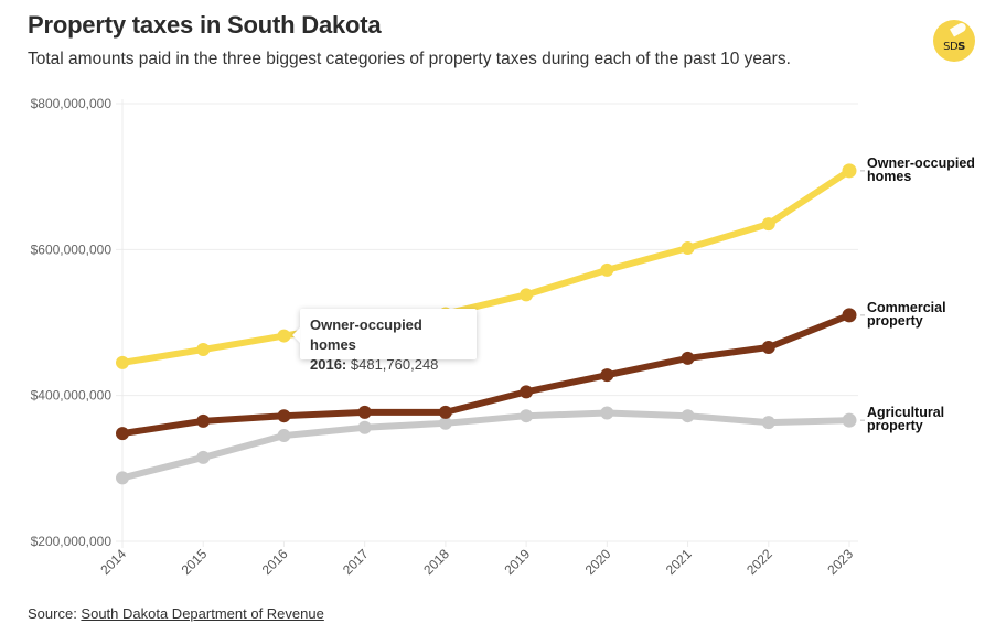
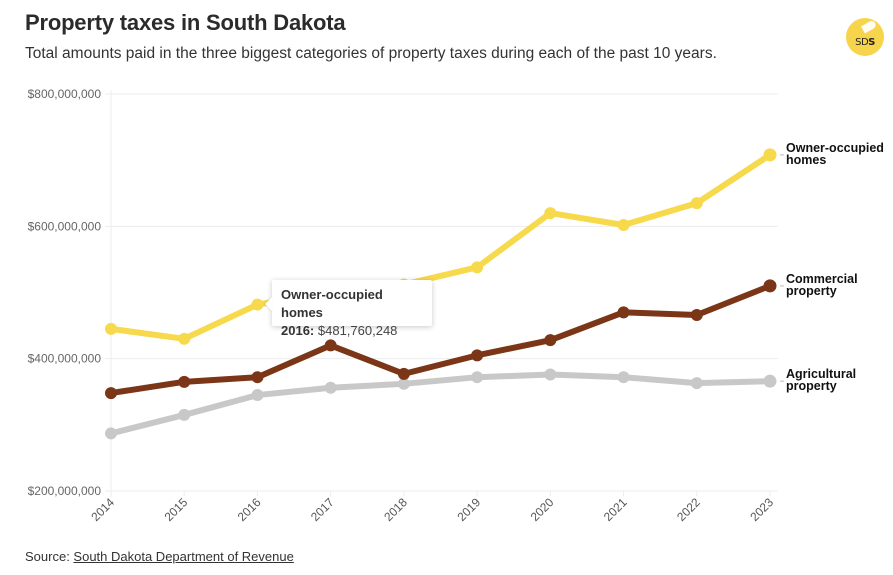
Owner-occupied homes/2015: $460000000 -> $430000000
Commercial property/2017: $380000000 -> $420000000
Owner-occupied homes/2020: $570000000 -> $620000000
Commercial property/2021: $450000000 -> $470000000
